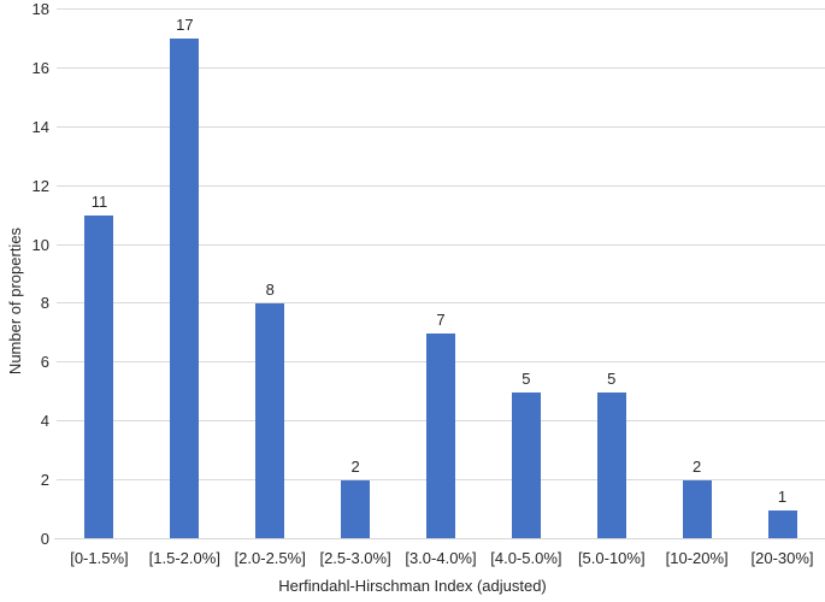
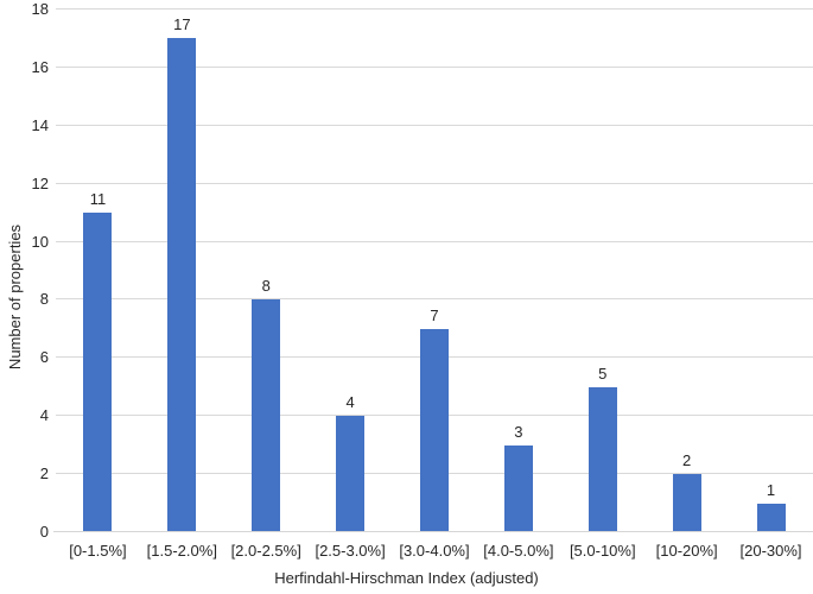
[2.5-3.0%]: 2 -> 4
[4.0-5.0%]: 5 -> 3
